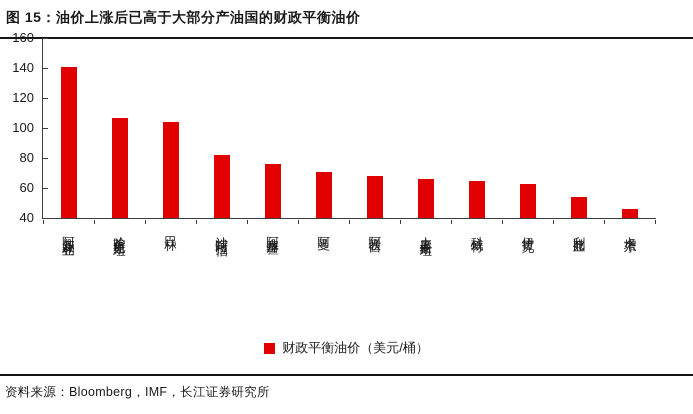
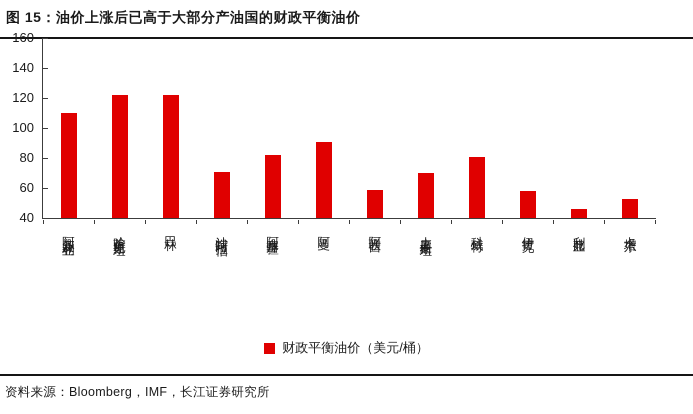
阿尔及利亚: 141 -> 110
哈萨克斯坦: 107 -> 122
巴林: 104 -> 122
沙特阿拉伯: 82 -> 71
阿塞拜疆: 76 -> 82
阿曼: 71 -> 91
阿联酋: 68 -> 59
土库曼斯坦: 66 -> 70
科威特: 65 -> 81
伊拉克: 63 -> 58
利比亚: 54 -> 46
卡塔尔: 46 -> 53
